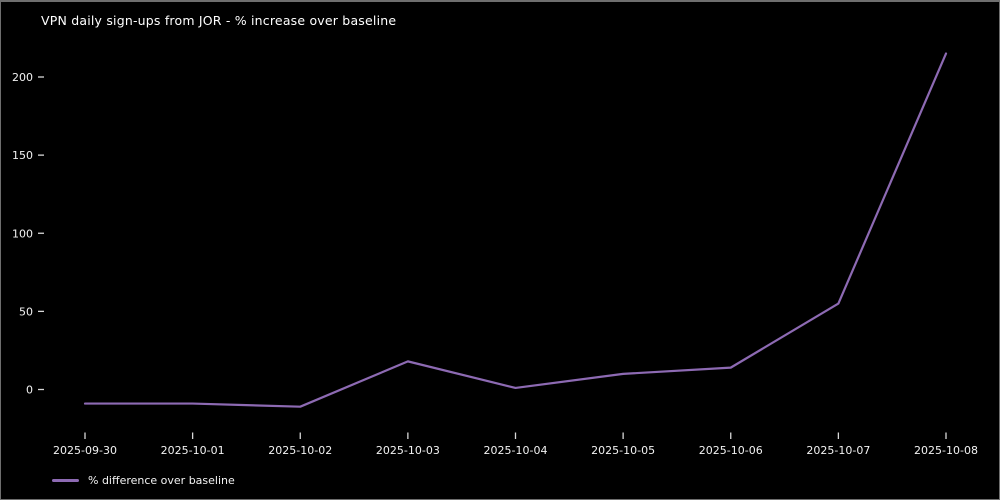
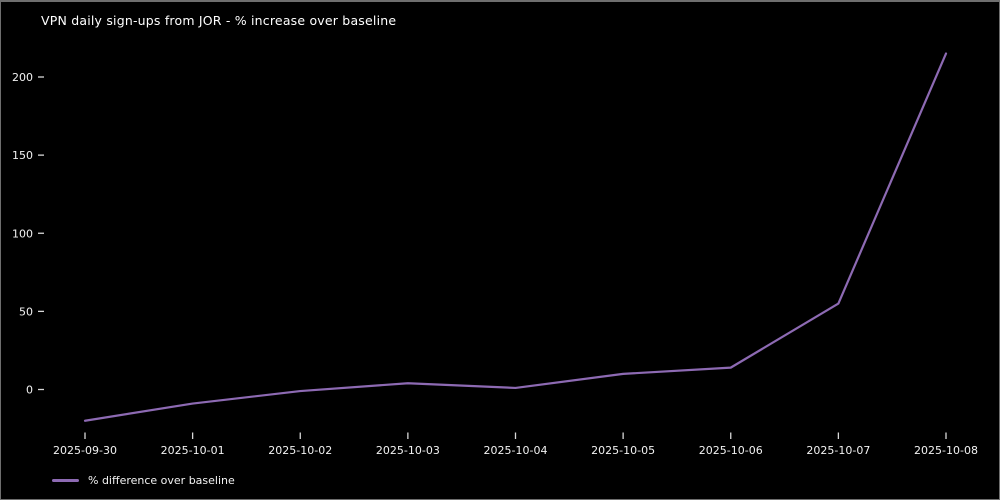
2025-09-30: -9 -> -20
2025-10-02: -11 -> -1
2025-10-03: 18 -> 4
